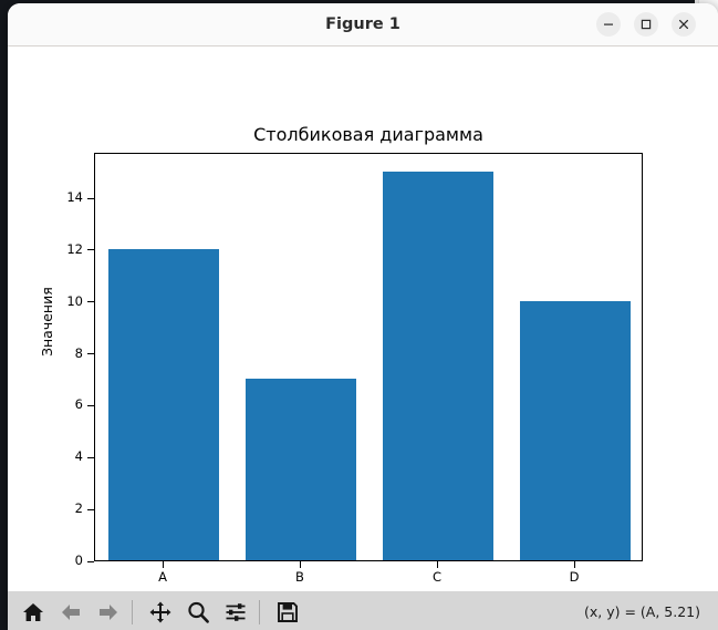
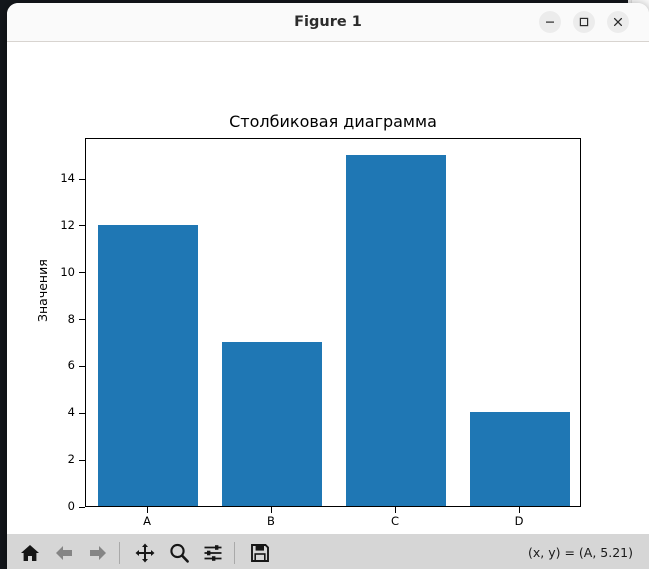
D: 10 -> 4
